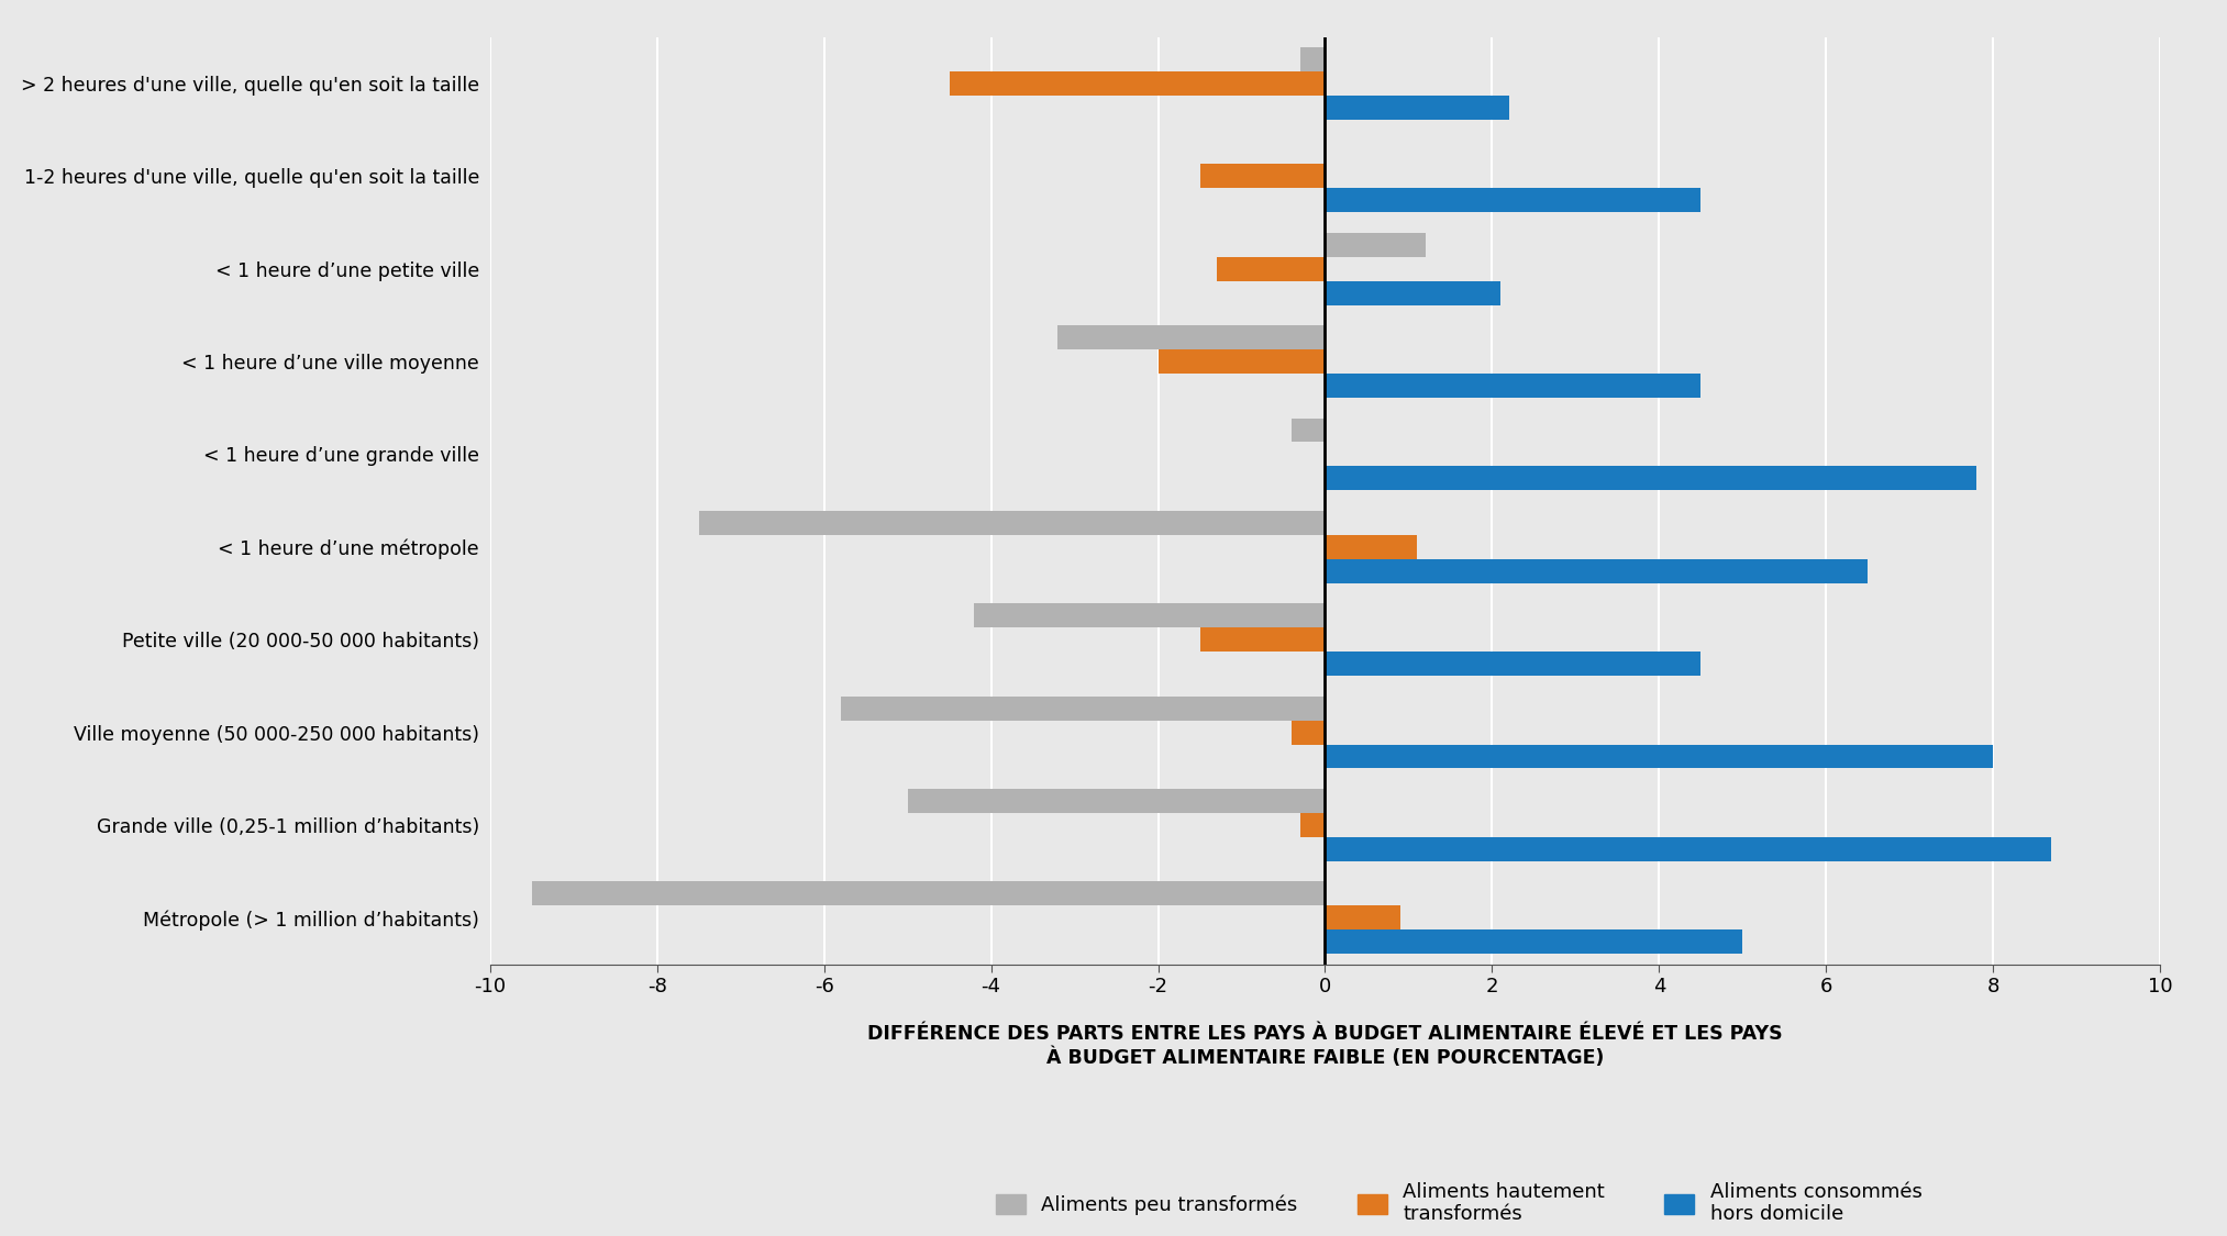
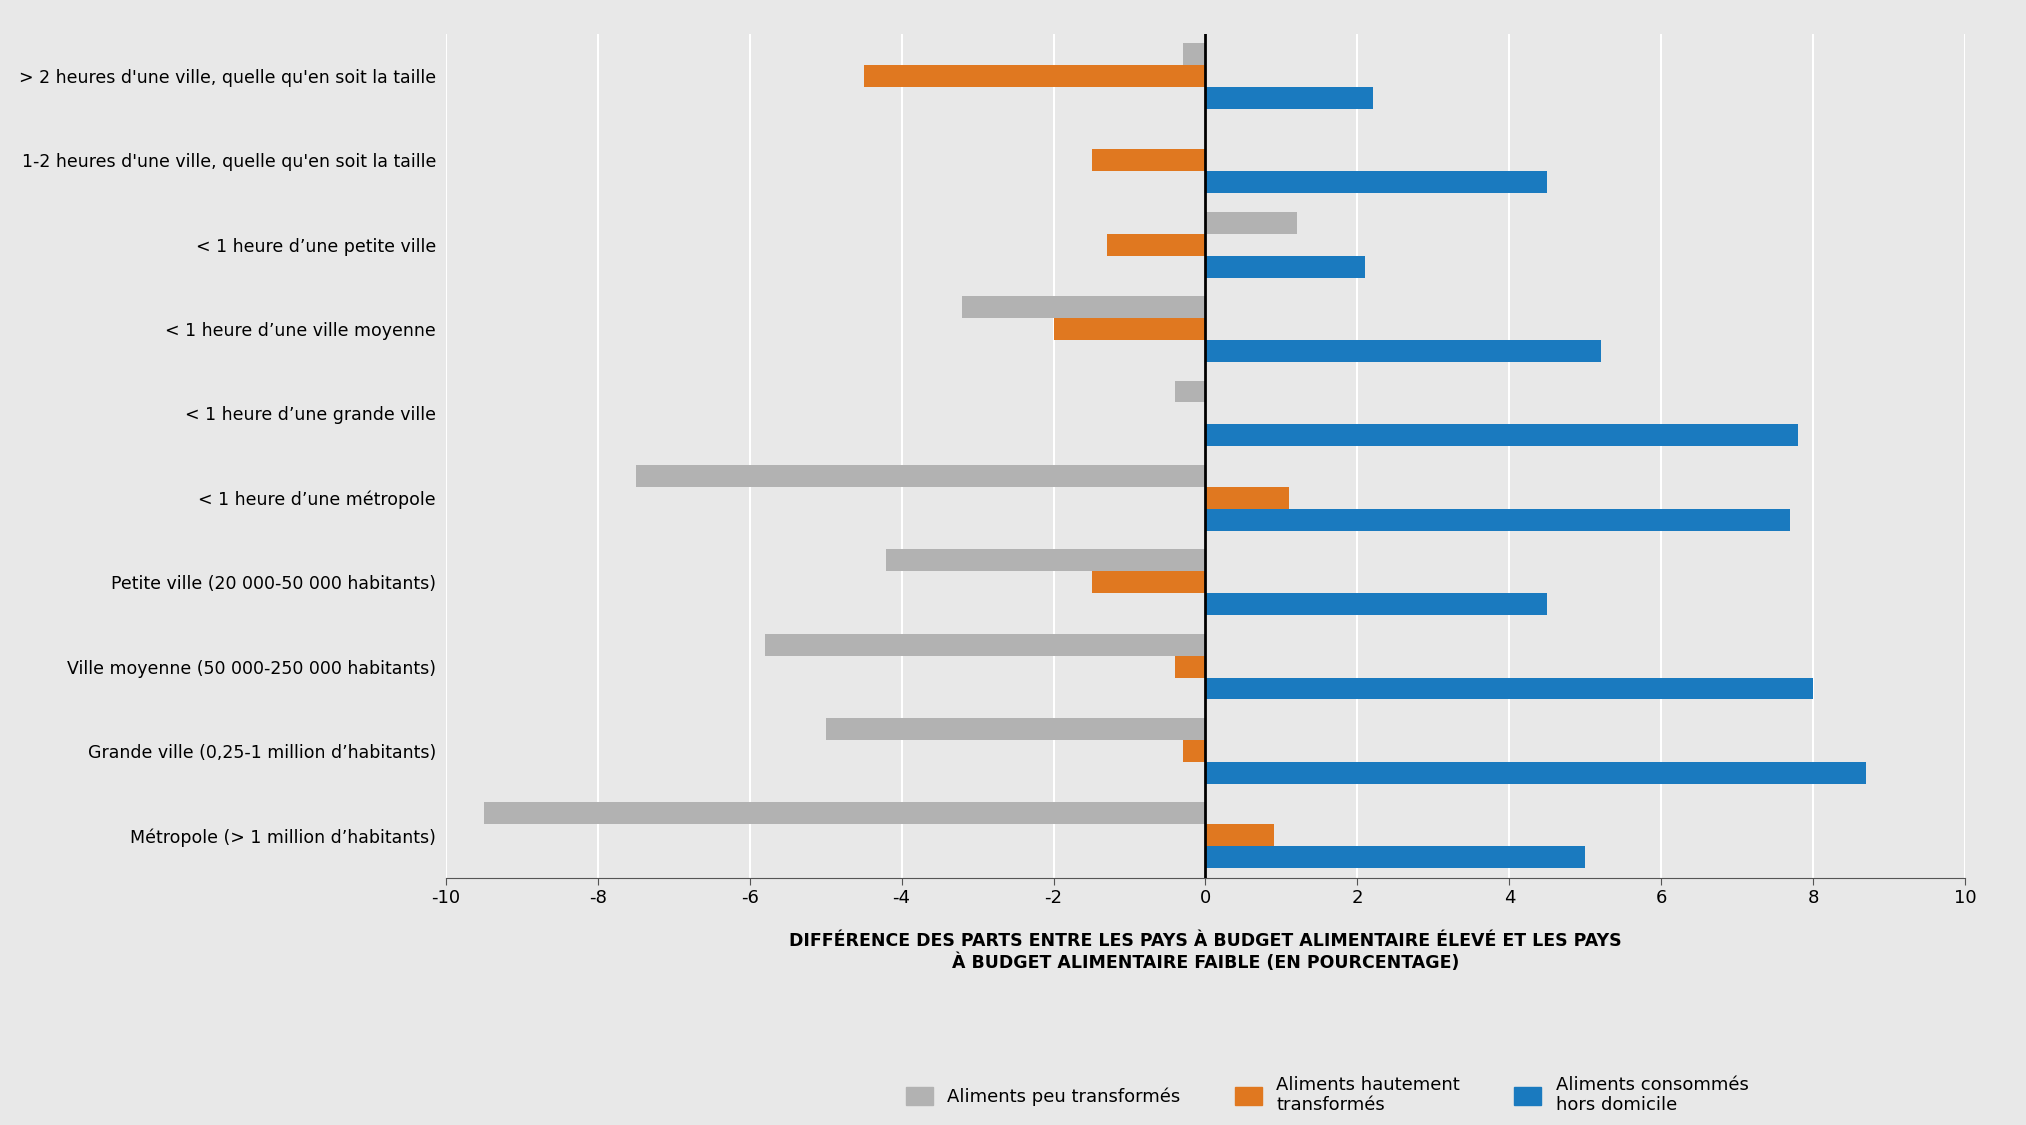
Aliments consommés hors domicile/< 1 heure d’une ville moyenne: 4.5 -> 5.2
Aliments consommés hors domicile/< 1 heure d’une métropole: 6.5 -> 7.7
